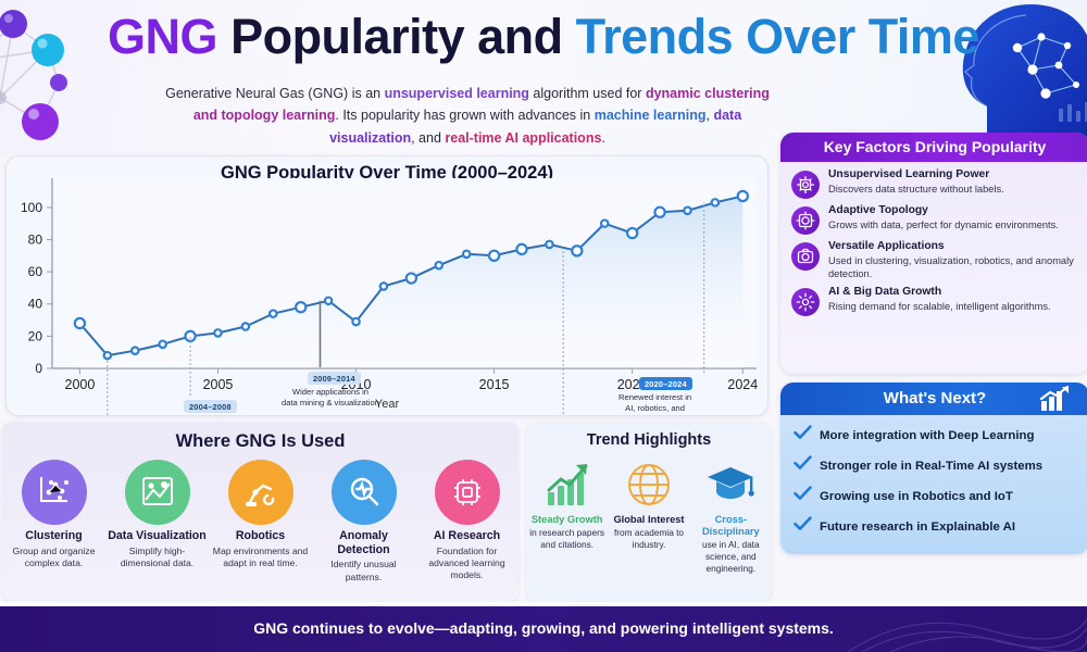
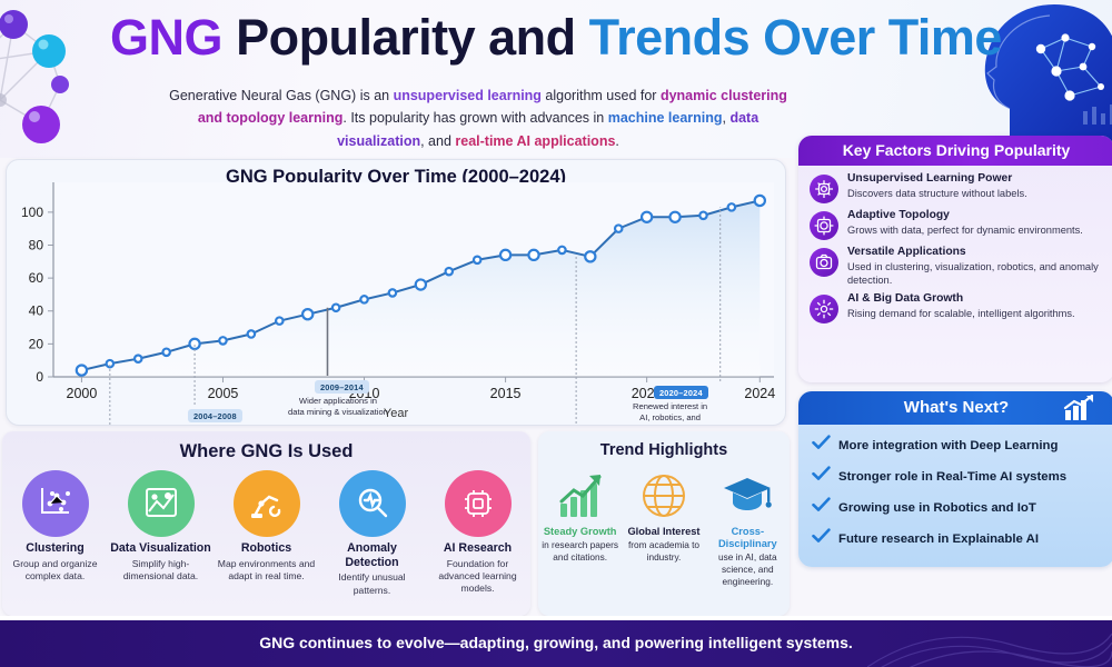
2000: 28 -> 4
2010: 29 -> 47
2015: 70 -> 74
2020: 84 -> 97
